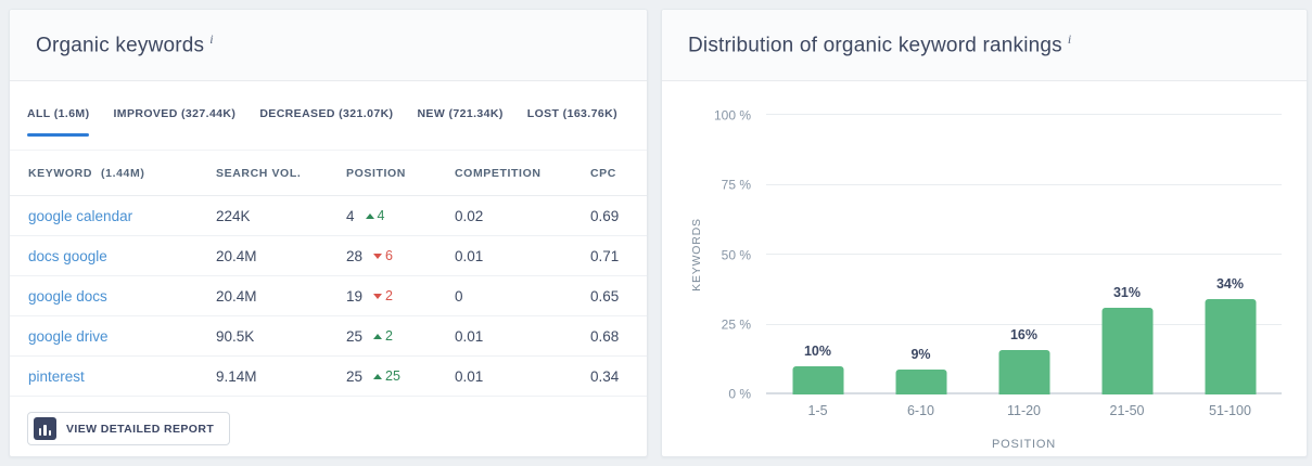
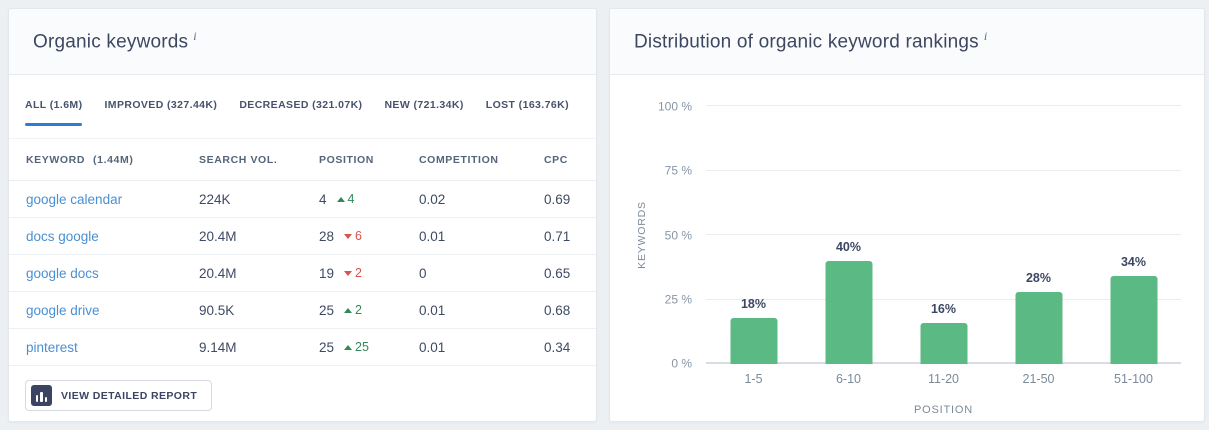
1-5: 10% -> 18%
6-10: 9% -> 40%
21-50: 31% -> 28%
